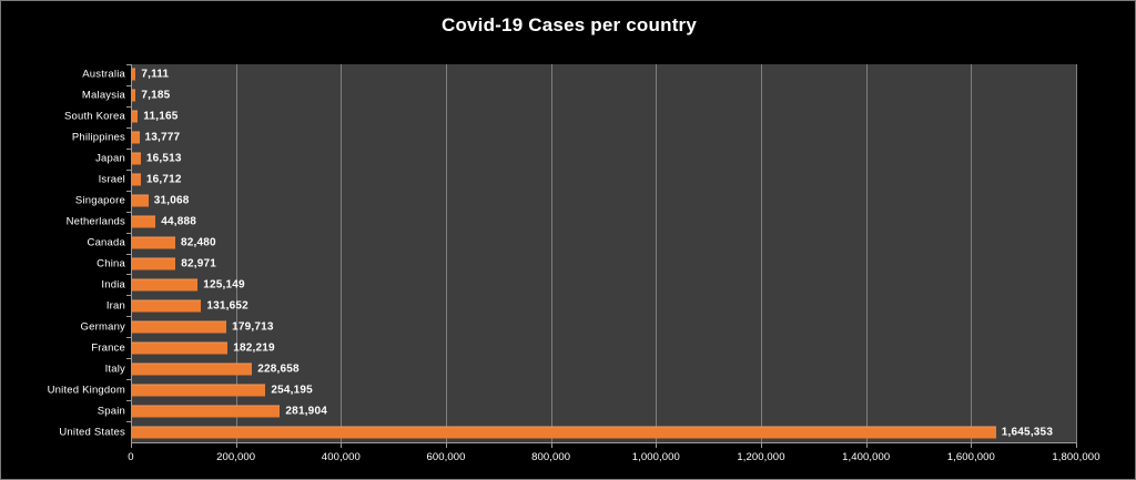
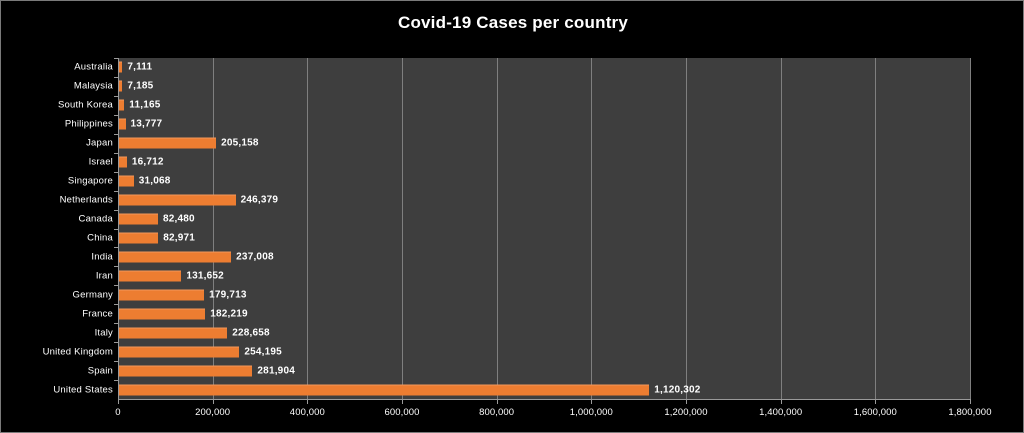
Japan: 16,513 -> 205,158
Netherlands: 44,888 -> 246,379
India: 125,149 -> 237,008
United States: 1,645,353 -> 1,120,302
